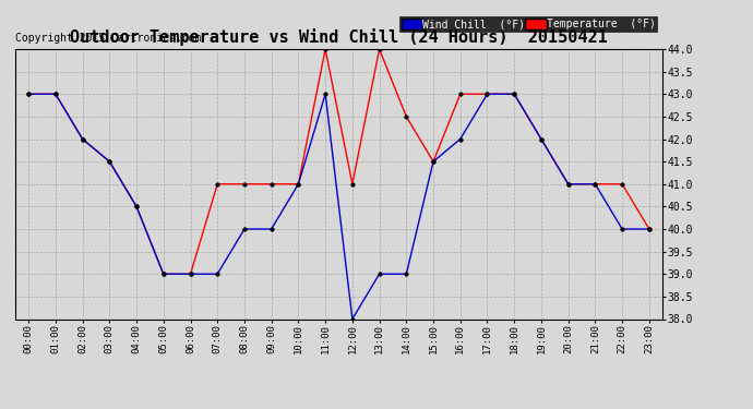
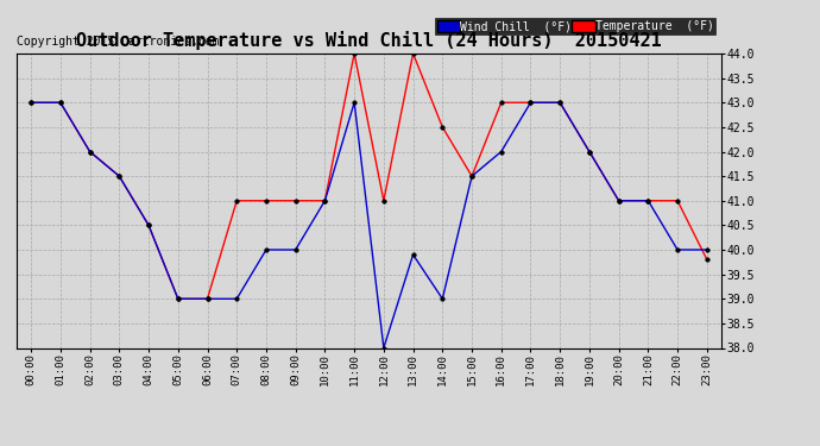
Wind Chill (°F)/13:00: 39.0 -> 39.9
Temperature (°F)/23:00: 40.0 -> 39.8
